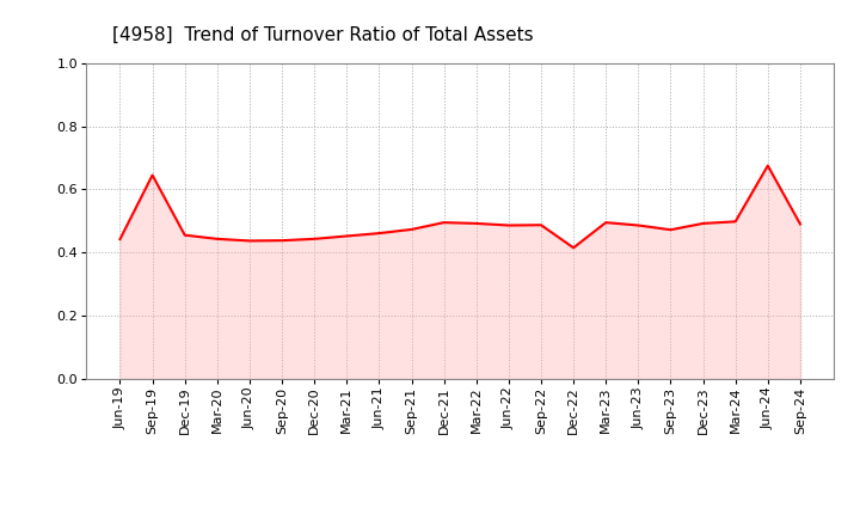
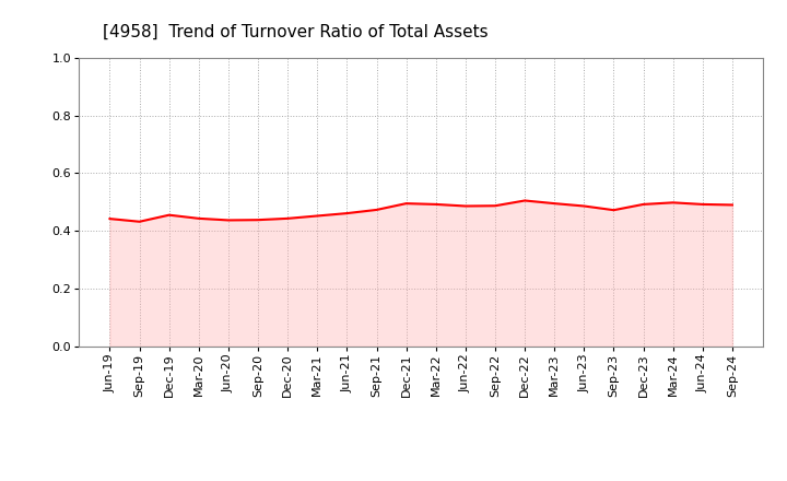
Sep-19: 0.645 -> 0.432
Dec-22: 0.415 -> 0.505
Jun-24: 0.675 -> 0.492
